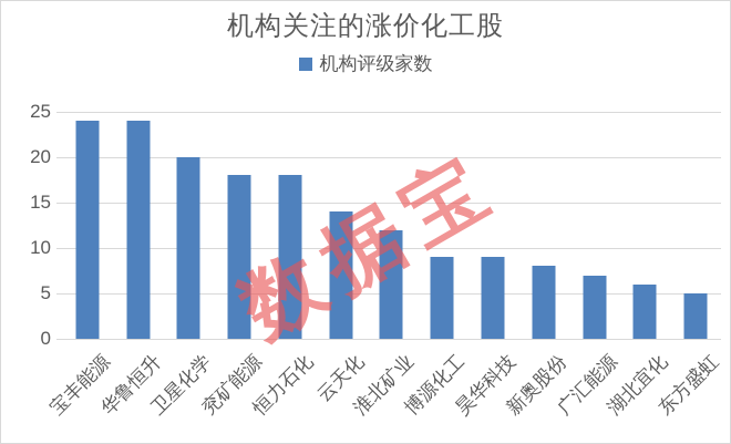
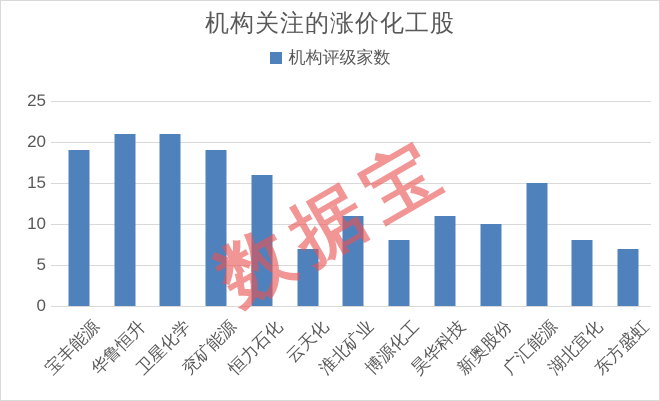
宝丰能源: 24 -> 19
华鲁恒升: 24 -> 21
卫星化学: 20 -> 21
兖矿能源: 18 -> 19
恒力石化: 18 -> 16
云天化: 14 -> 7
淮北矿业: 12 -> 11
博源化工: 9 -> 8
昊华科技: 9 -> 11
新奥股份: 8 -> 10
广汇能源: 7 -> 15
湖北宜化: 6 -> 8
东方盛虹: 5 -> 7
